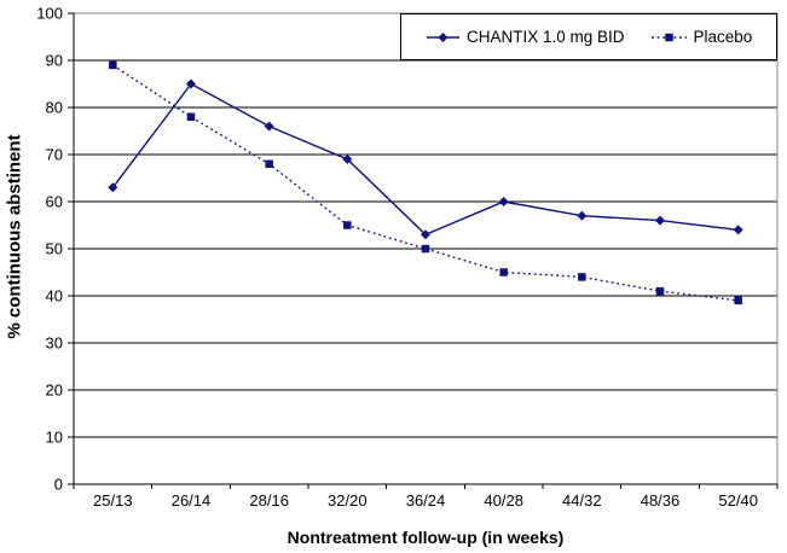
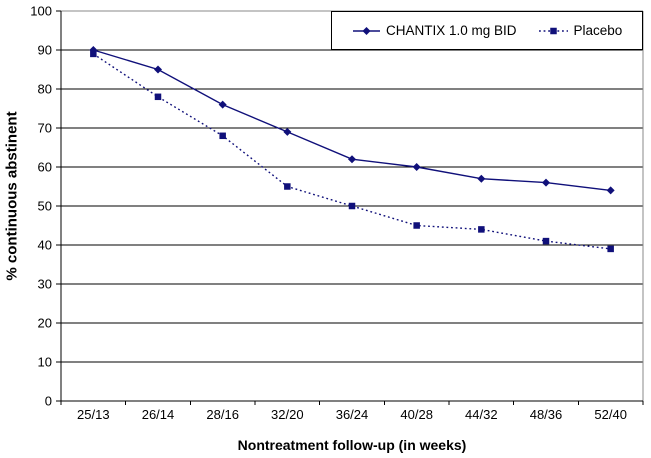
CHANTIX 1.0 mg BID/25/13: 63 -> 90
CHANTIX 1.0 mg BID/36/24: 53 -> 62
